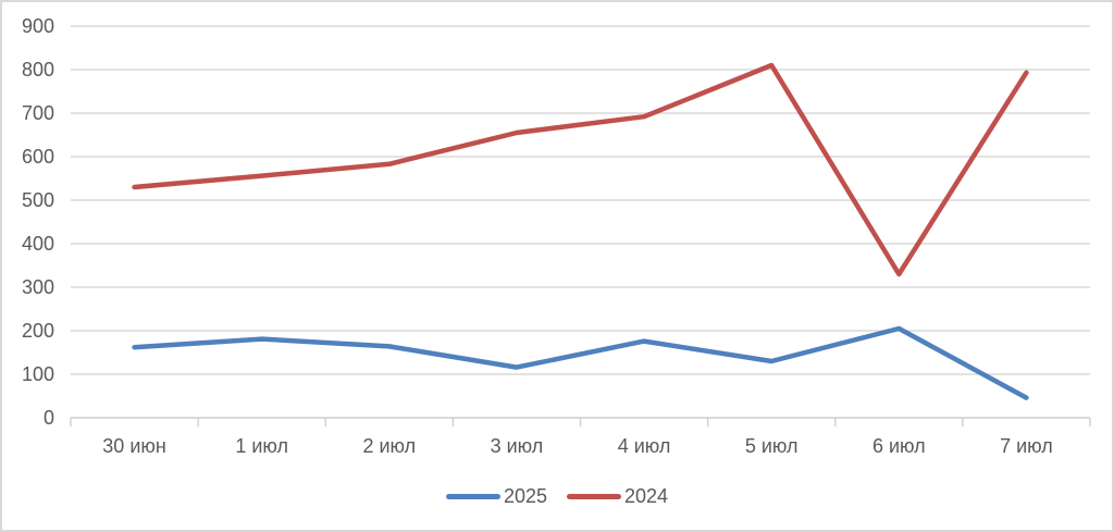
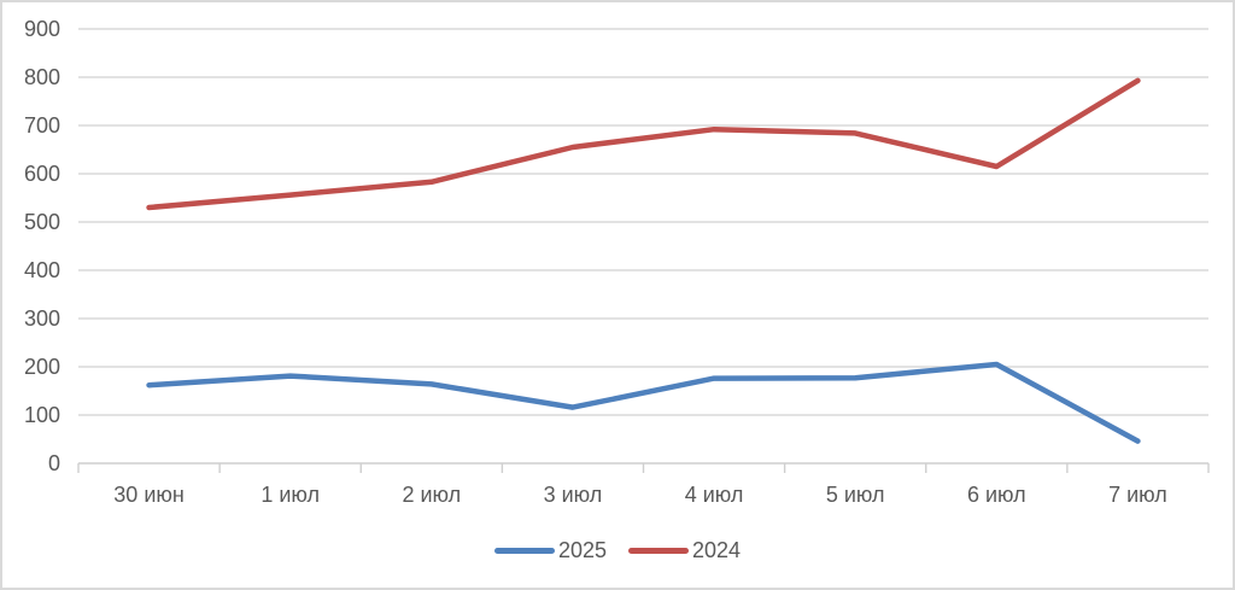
2025/5 июл: 130 -> 180
2024/5 июл: 810 -> 680
2024/6 июл: 330 -> 620
